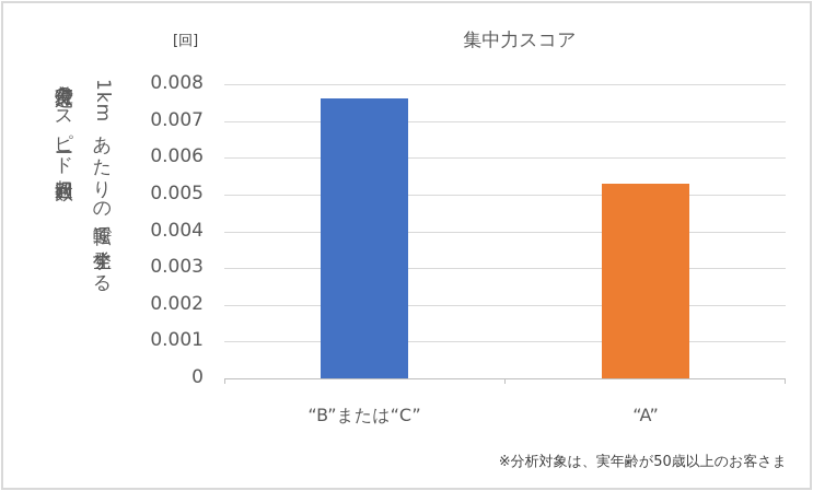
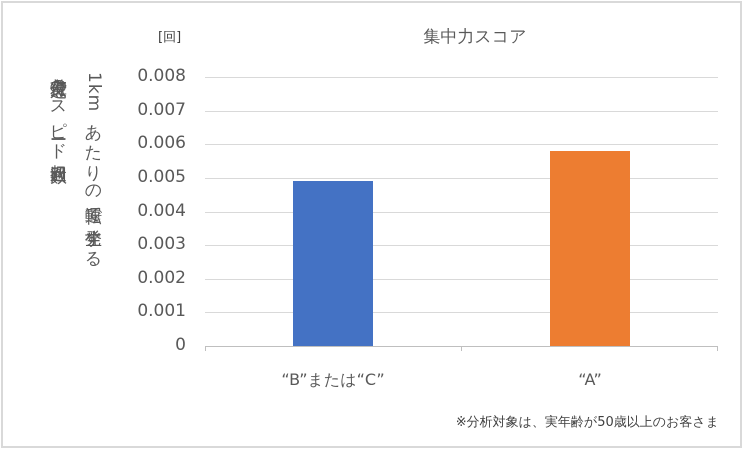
“B”または“C”: 0.0076 -> 0.0049
“A”: 0.0053 -> 0.0058
